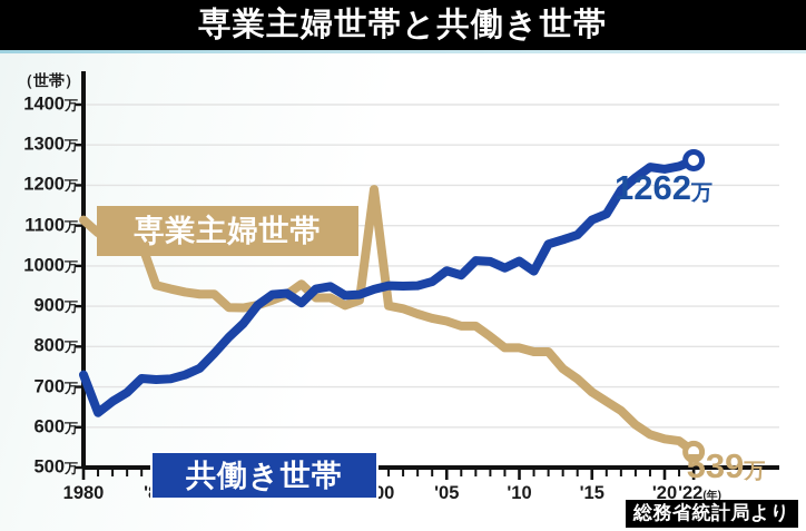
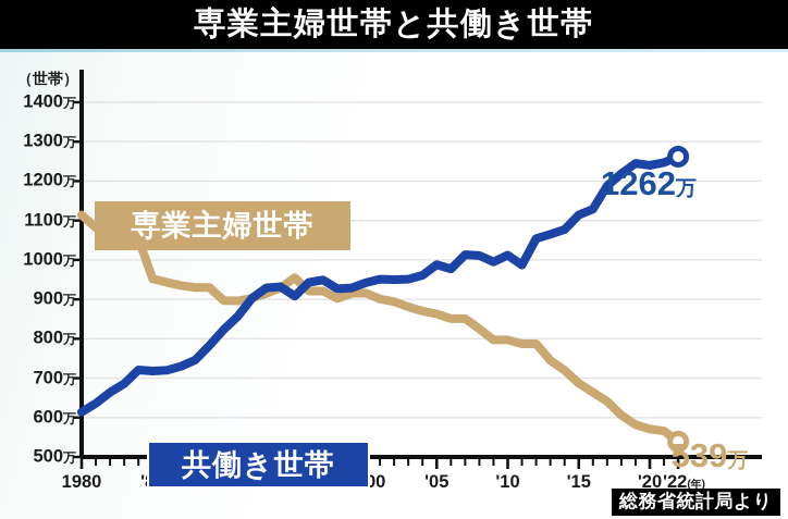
共働き世帯/1980: 730 -> 610
専業主婦世帯/2000: 1190 -> 920
